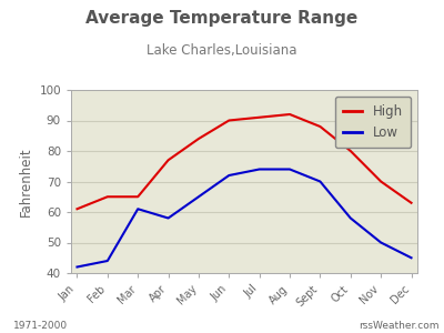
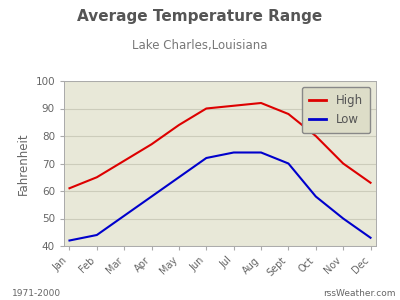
High/Mar: 65 -> 71
Low/Mar: 61 -> 51
Low/Dec: 45 -> 43
